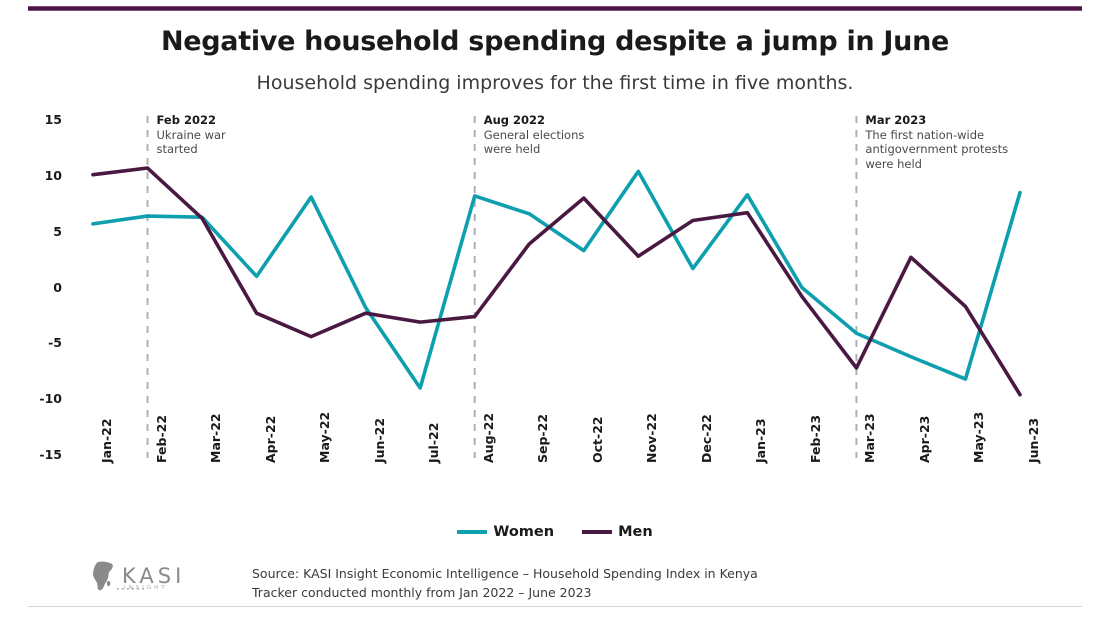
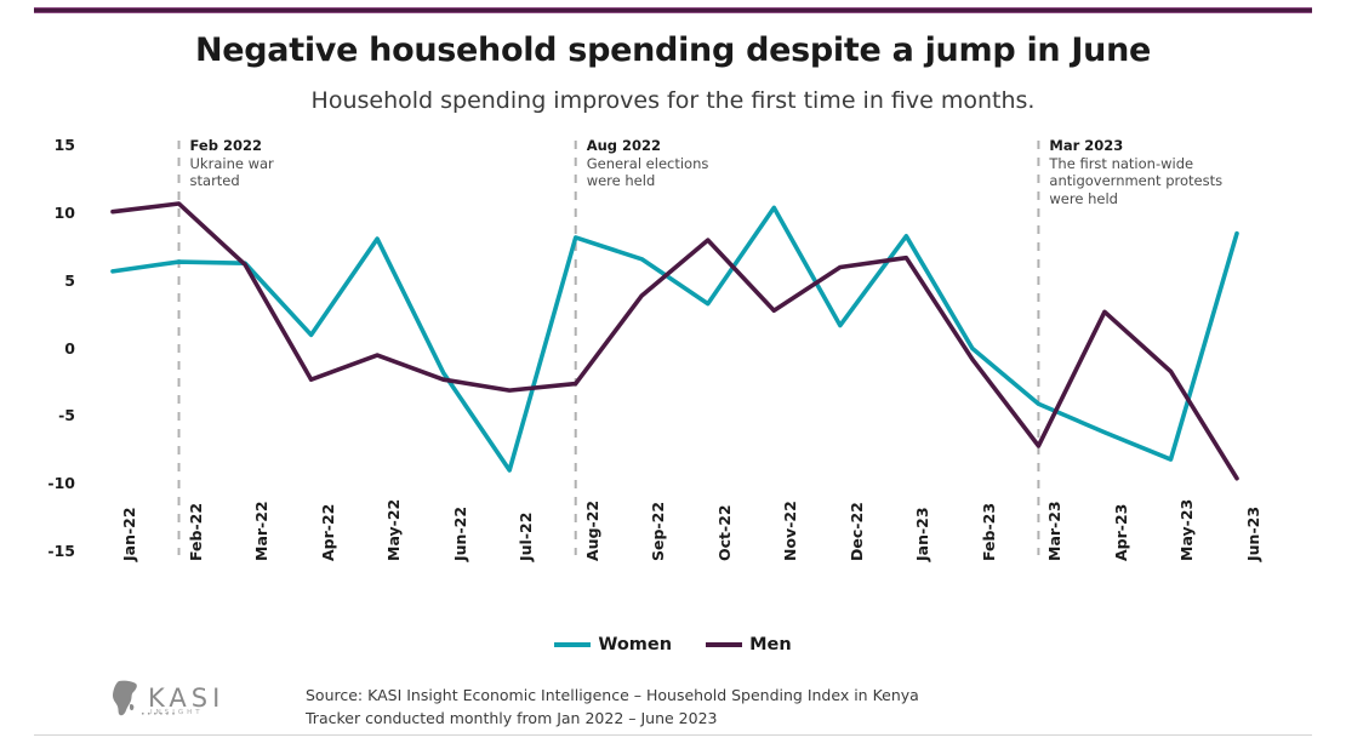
Men/May-22: -4.4 -> -0.5
